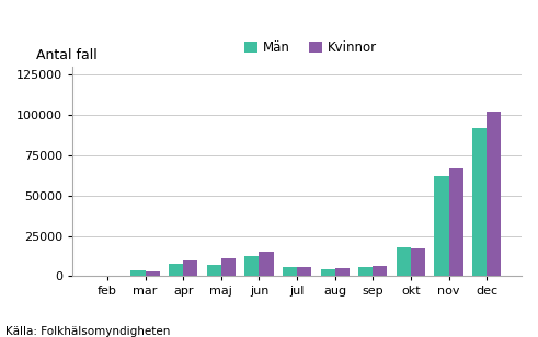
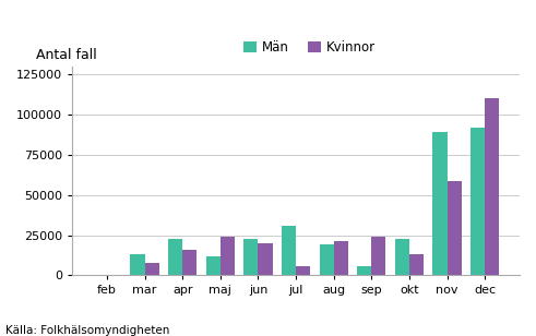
Män/mar: 4000 -> 13000
Kvinnor/mar: 3000 -> 8000
Män/apr: 8000 -> 23000
Kvinnor/apr: 10000 -> 16000
Män/maj: 7000 -> 12000
Kvinnor/maj: 11000 -> 24000
Män/jun: 12000 -> 23000
Kvinnor/jun: 16000 -> 20000
Män/jul: 6000 -> 31000
Män/aug: 4000 -> 19000
Kvinnor/aug: 5000 -> 21000
Kvinnor/sep: 6000 -> 24000
Män/okt: 18000 -> 23000
Kvinnor/okt: 18000 -> 13000
Män/nov: 62000 -> 89000
Kvinnor/nov: 67000 -> 59000
Kvinnor/dec: 102000 -> 110000
